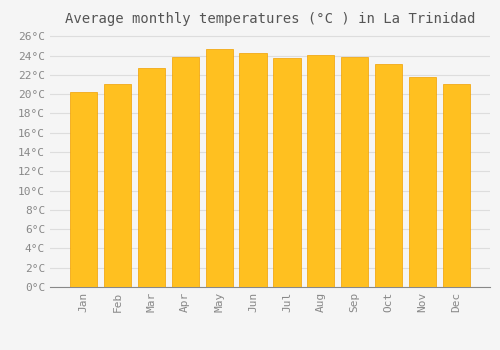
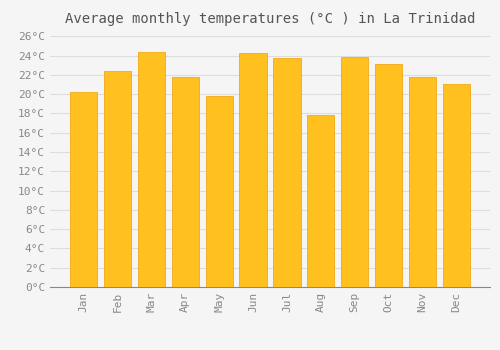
Feb: 21.1°C -> 22.4°C
Mar: 22.7°C -> 24.4°C
Apr: 23.9°C -> 21.8°C
May: 24.7°C -> 19.8°C
Aug: 24.1°C -> 17.8°C
